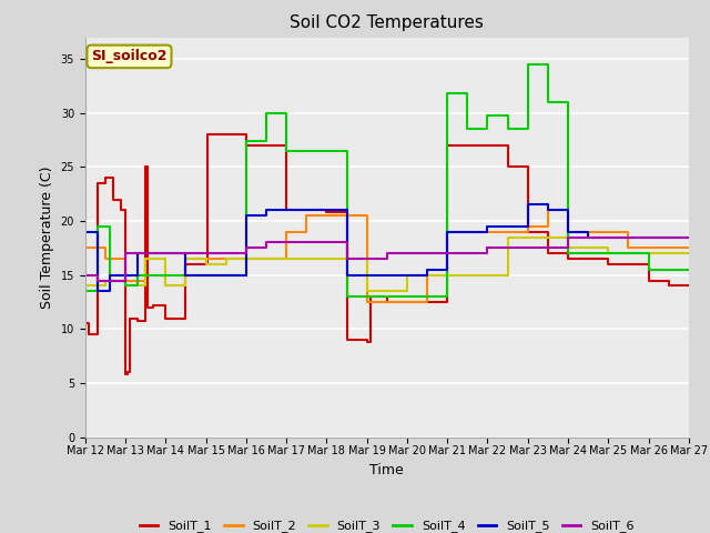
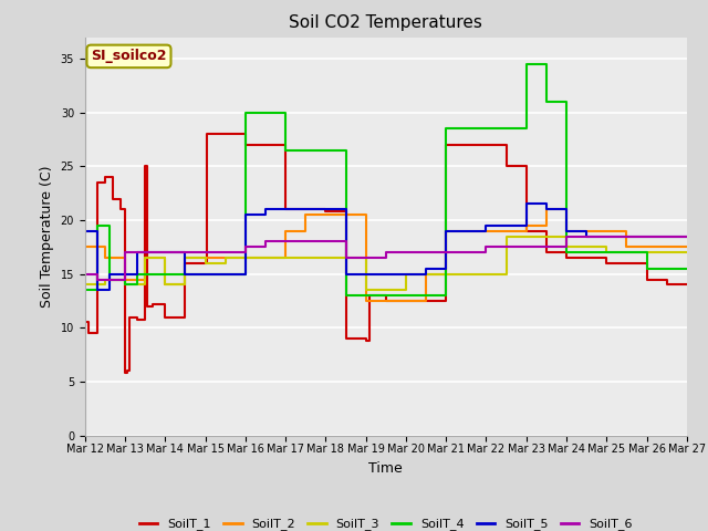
SoilT_4/Mar 16: 27.4 -> 30.0
SoilT_4/Mar 21: 31.8 -> 28.5
SoilT_4/Mar 22: 29.8 -> 28.5
